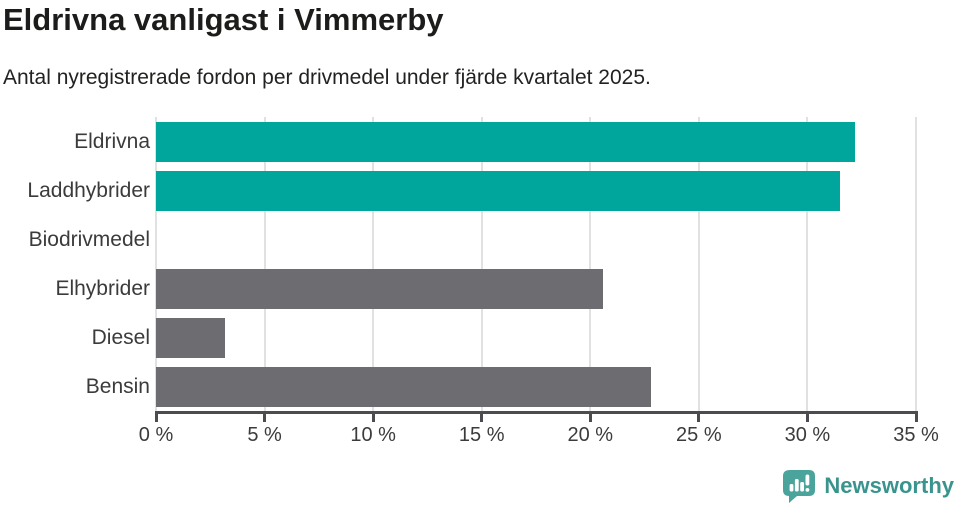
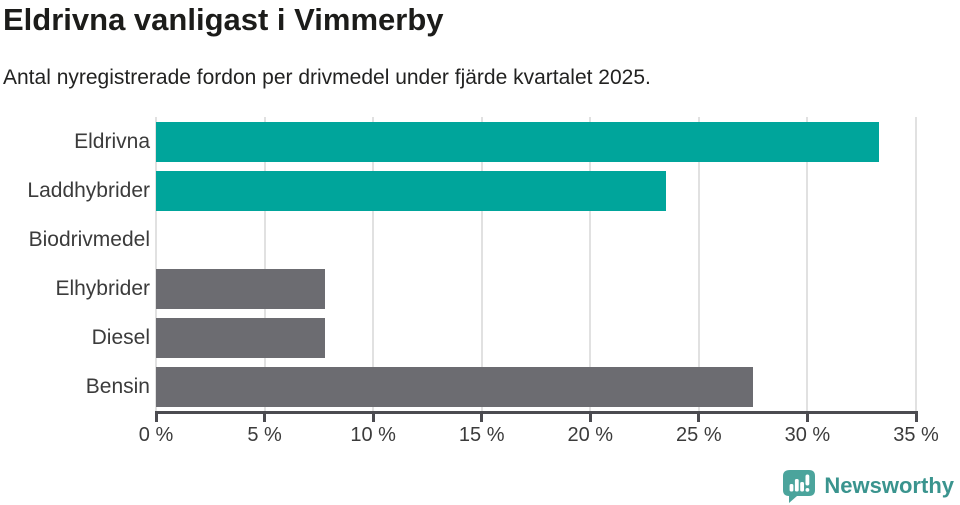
Eldrivna: 32.2% -> 33.3%
Laddhybrider: 31.5% -> 23.5%
Elhybrider: 20.6% -> 7.8%
Diesel: 3.2% -> 7.8%
Bensin: 22.8% -> 27.5%
